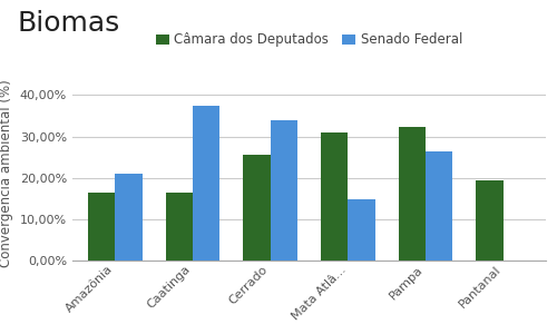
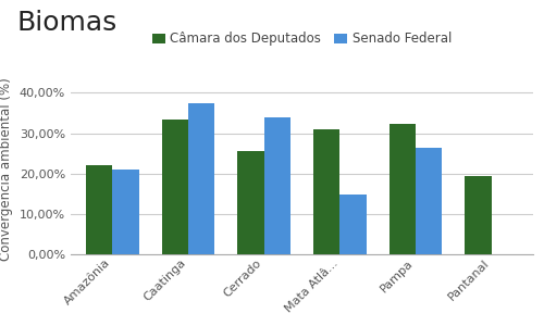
Câmara dos Deputados/Amazônia: 16,5% -> 22,2%
Câmara dos Deputados/Caatinga: 16,5% -> 33,3%
